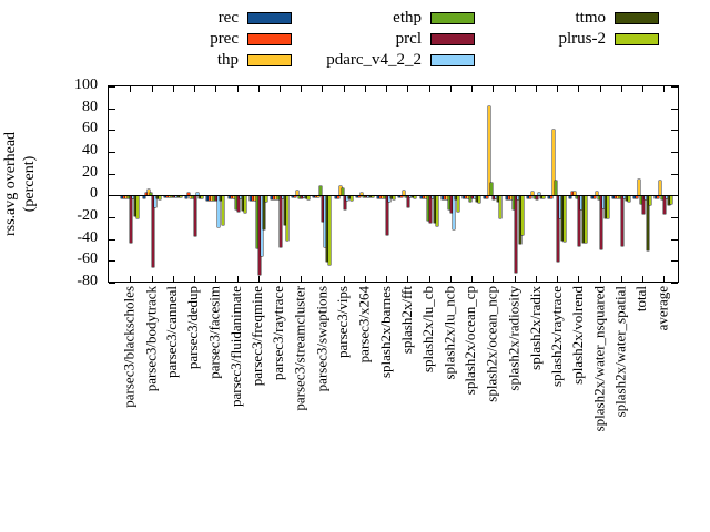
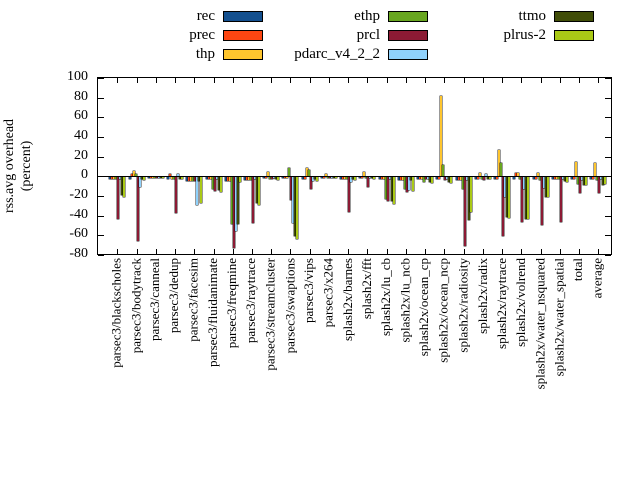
ttmo/parsec3/freqmine: -30 -> -50
plrus-2/parsec3/raytrace: -40 -> -30
pdarc_v4_2_2/splash2x/lu_ncb: -30 -> -10
plrus-2/splash2x/ocean_ncp: -20 -> -10
thp/splash2x/raytrace: 60 -> 30
ttmo/total: -50 -> -10
